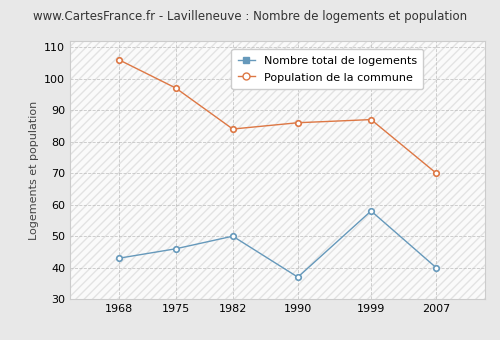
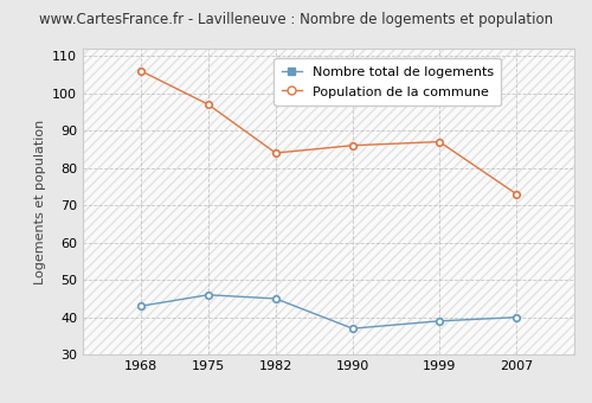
Nombre total de logements/1982: 50 -> 45
Nombre total de logements/1999: 58 -> 39
Population de la commune/2007: 70 -> 73
